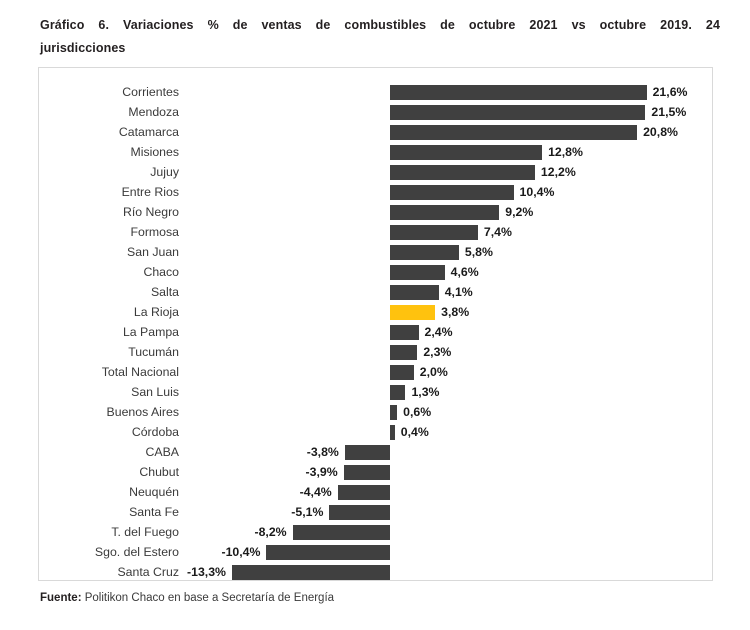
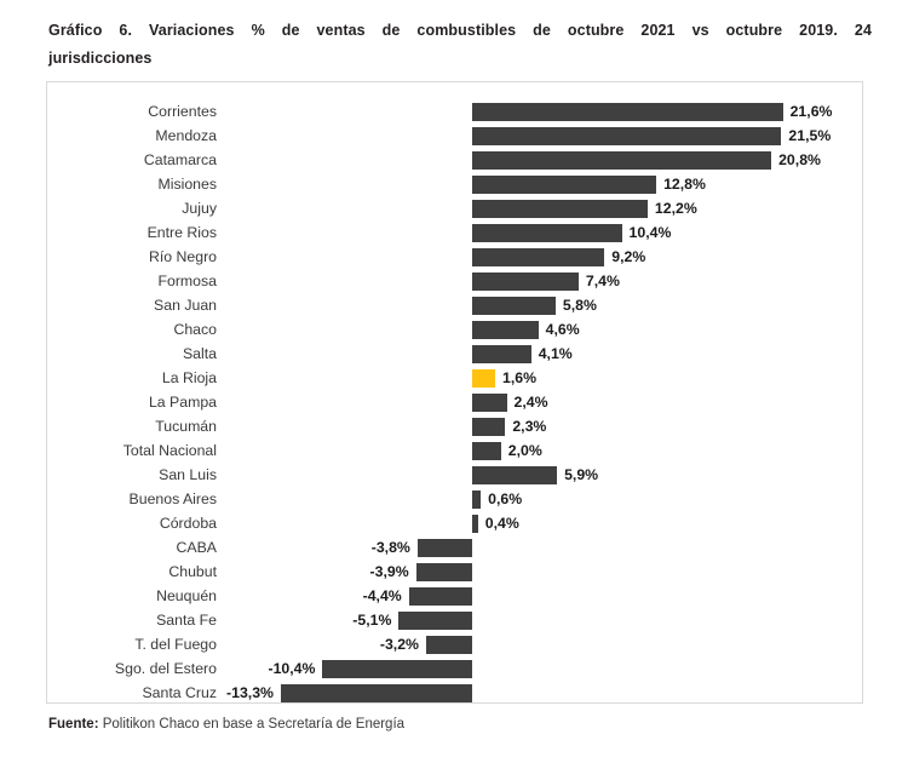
La Rioja: 3,8% -> 1,6%
San Luis: 1,3% -> 5,9%
T. del Fuego: -8,2% -> -3,2%
